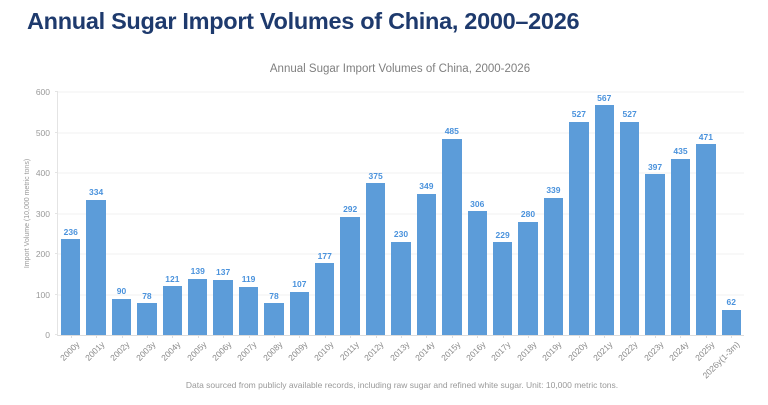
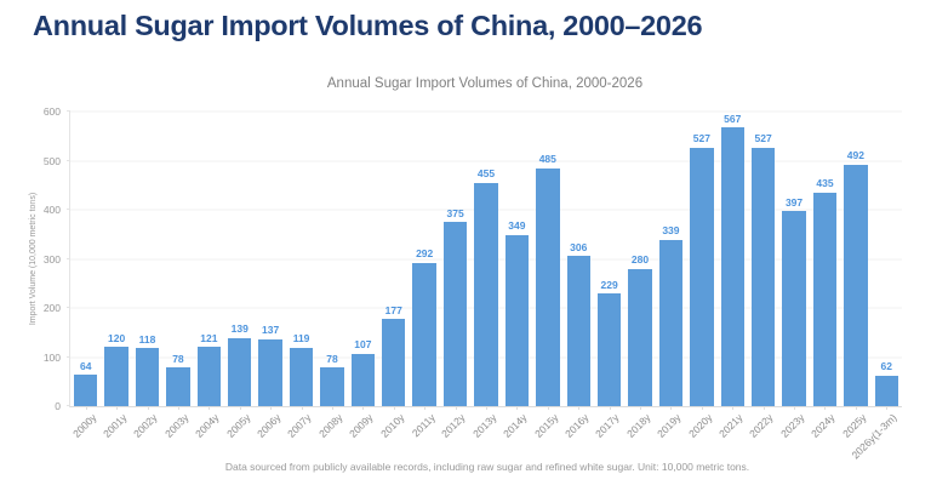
2000y: 236 -> 64
2001y: 334 -> 120
2002y: 90 -> 118
2013y: 230 -> 455
2025y: 471 -> 492
